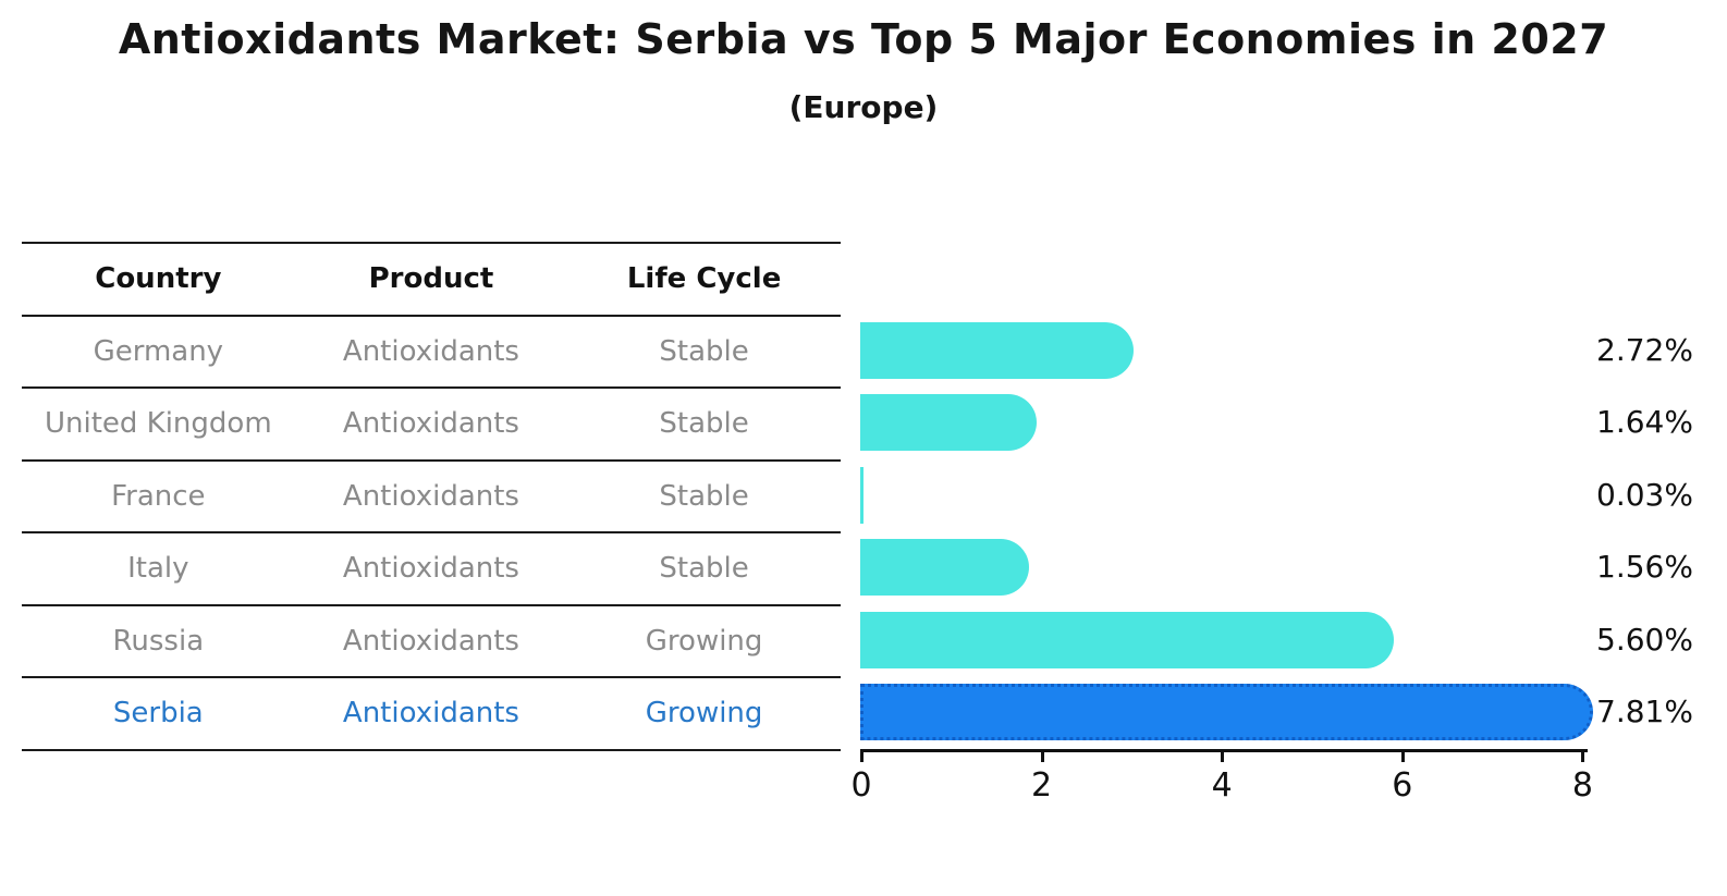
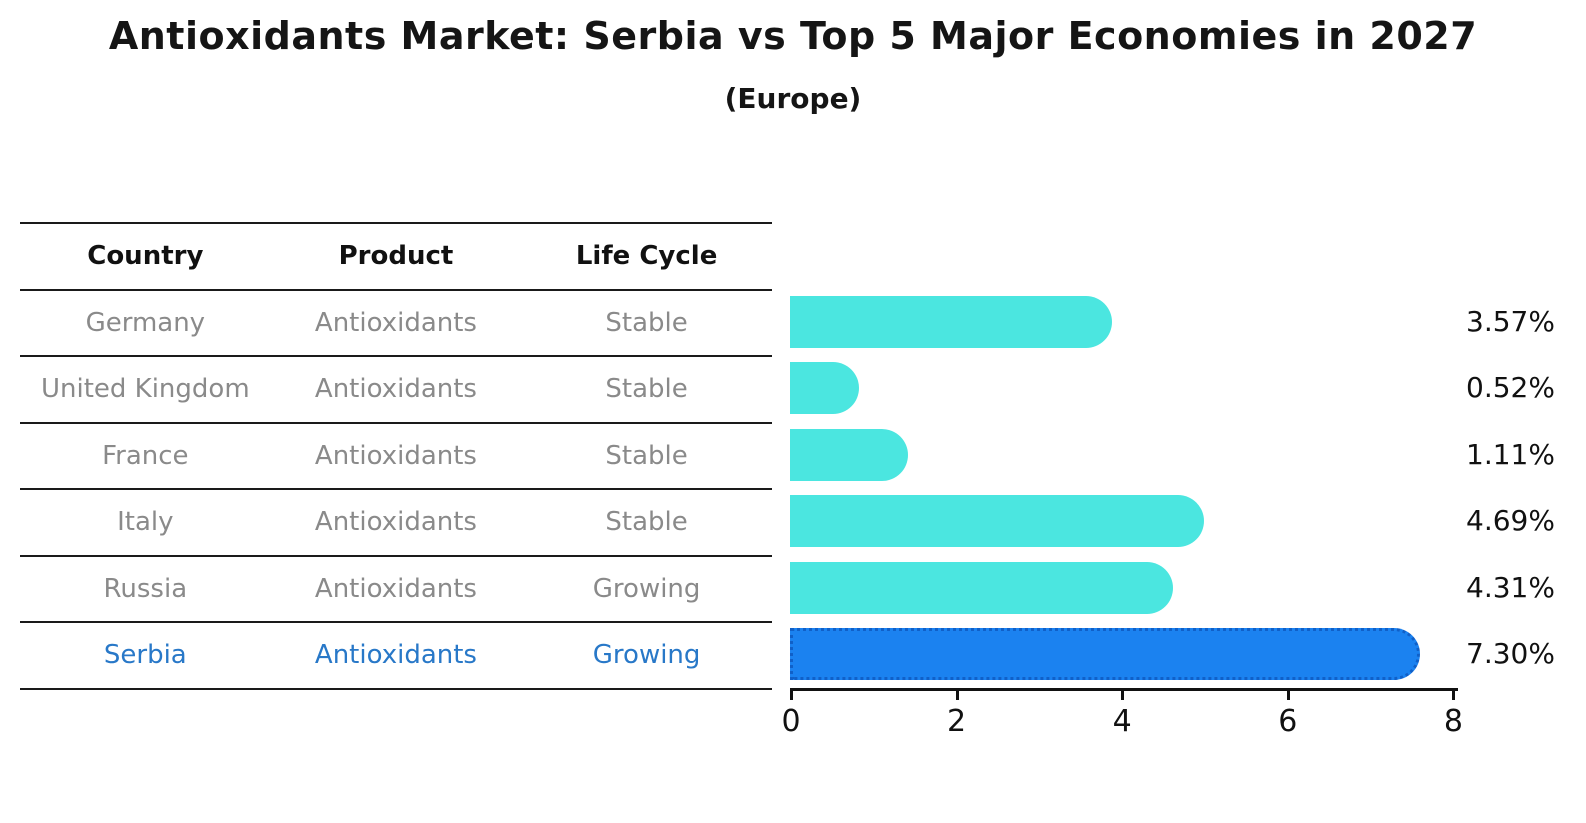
Germany: 2.72% -> 3.57%
United Kingdom: 1.64% -> 0.52%
France: 0.03% -> 1.11%
Italy: 1.56% -> 4.69%
Russia: 5.60% -> 4.31%
Serbia: 7.81% -> 7.30%
